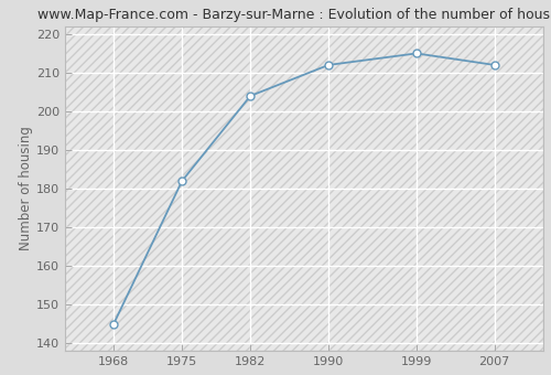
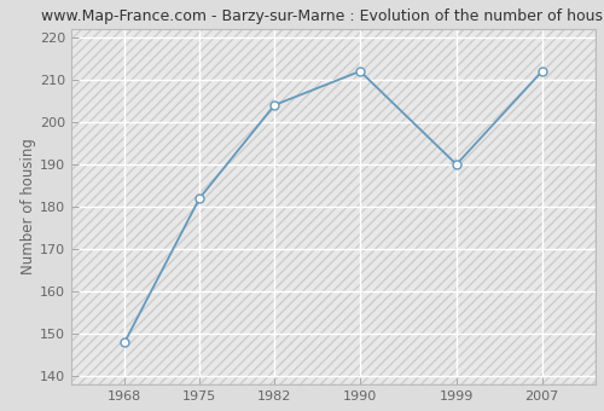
1968: 145 -> 148
1999: 215 -> 190
